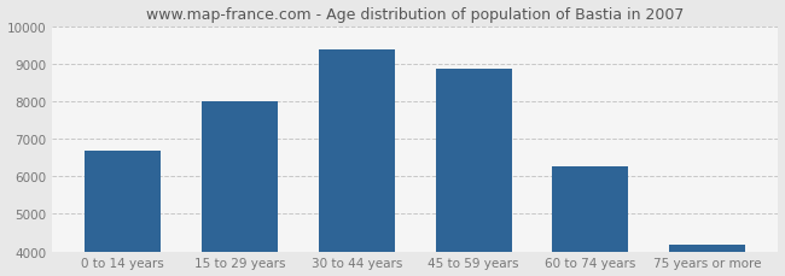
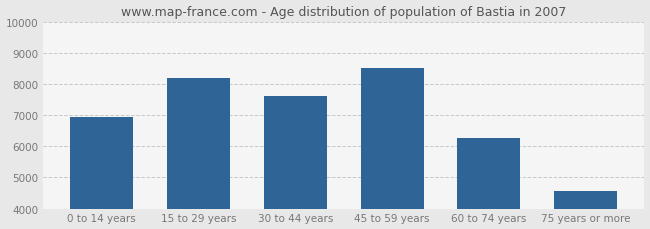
0 to 14 years: 6680 -> 6950
15 to 29 years: 8010 -> 8200
30 to 44 years: 9360 -> 7600
45 to 59 years: 8870 -> 8500
75 years or more: 4190 -> 4550
